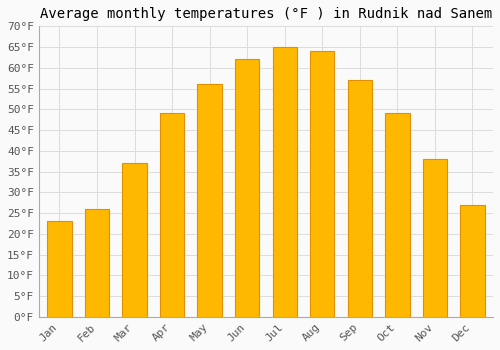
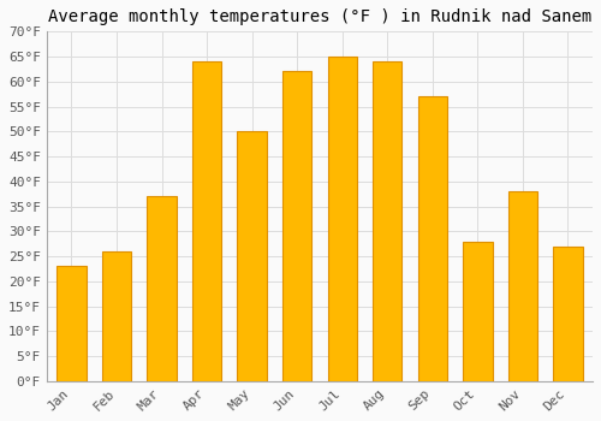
Apr: 49°F -> 64°F
May: 56°F -> 50°F
Oct: 49°F -> 28°F
